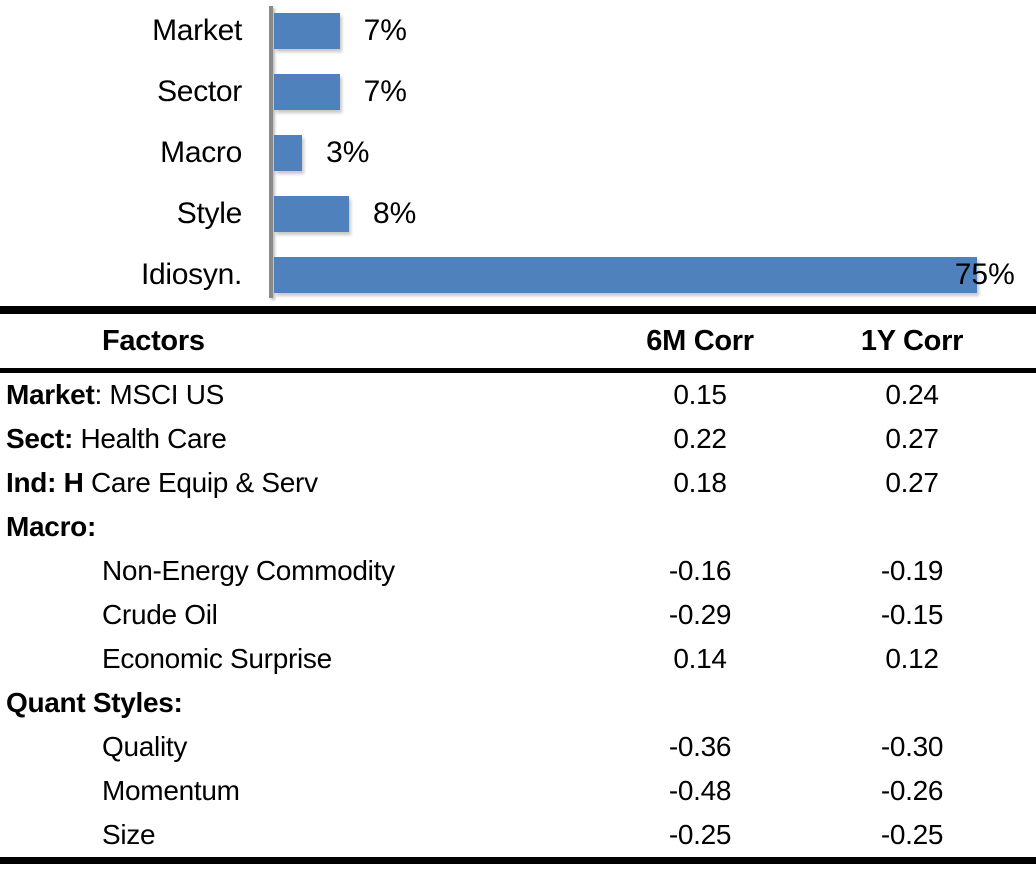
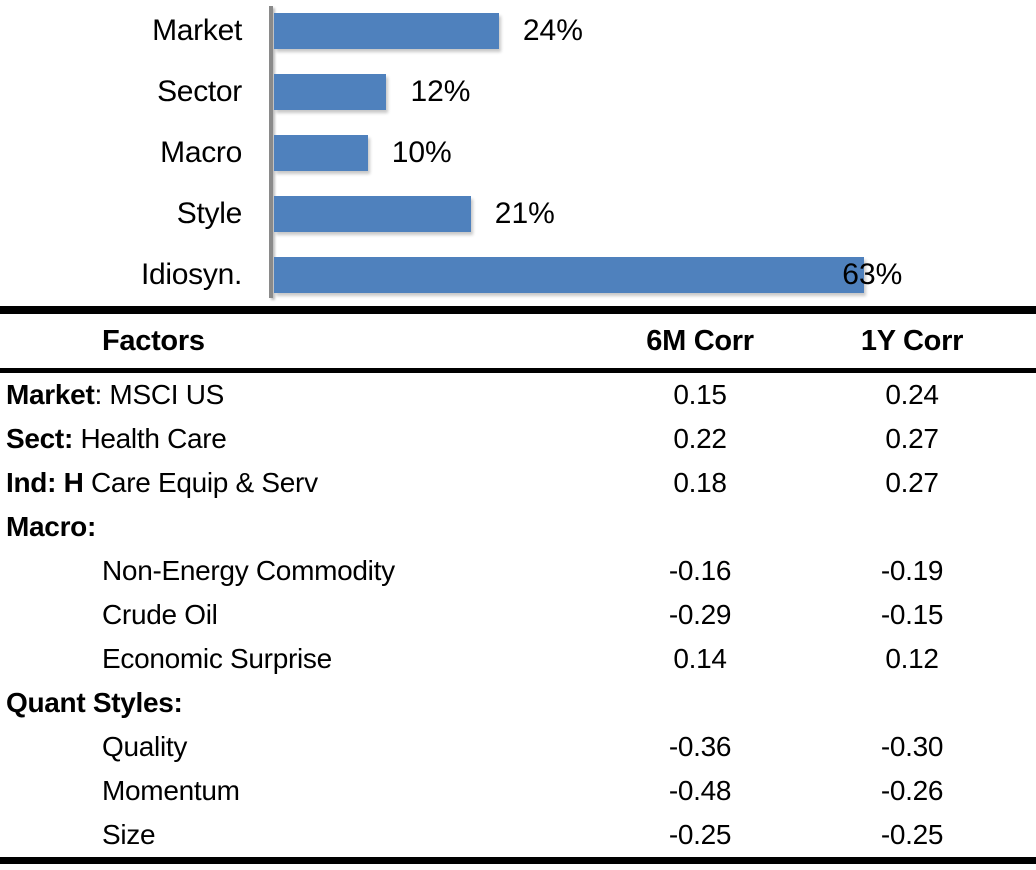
Market: 7% -> 24%
Sector: 7% -> 12%
Macro: 3% -> 10%
Style: 8% -> 21%
Idiosyn.: 75% -> 63%
